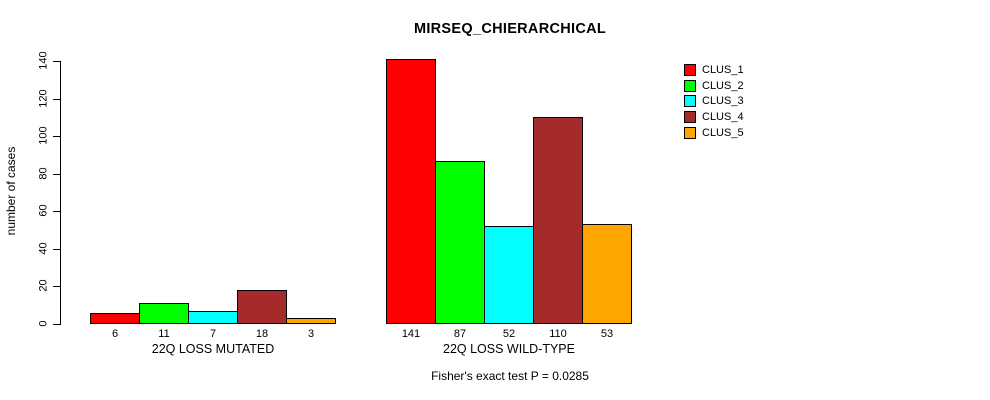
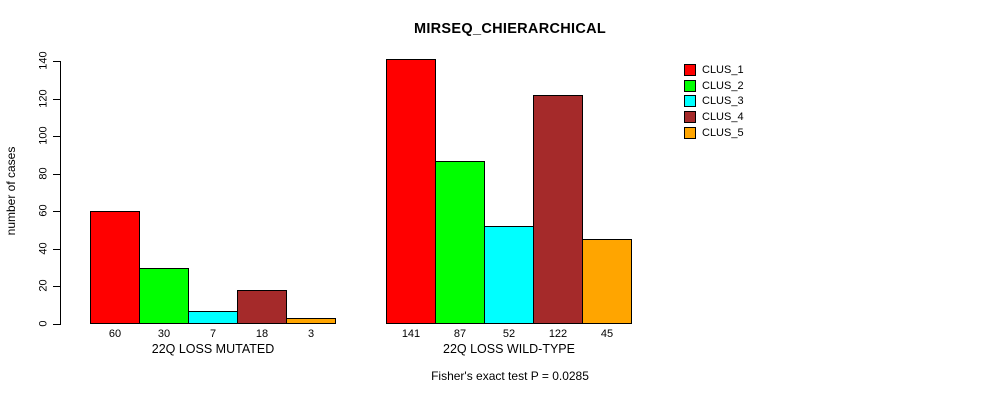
CLUS_1/22Q LOSS MUTATED: 6 -> 60
CLUS_2/22Q LOSS MUTATED: 11 -> 30
CLUS_4/22Q LOSS WILD-TYPE: 110 -> 122
CLUS_5/22Q LOSS WILD-TYPE: 53 -> 45
